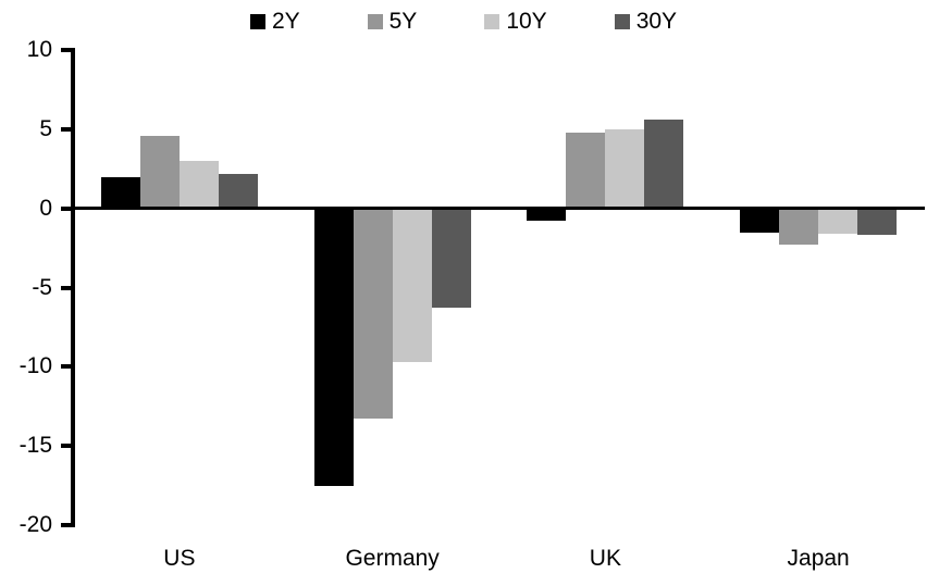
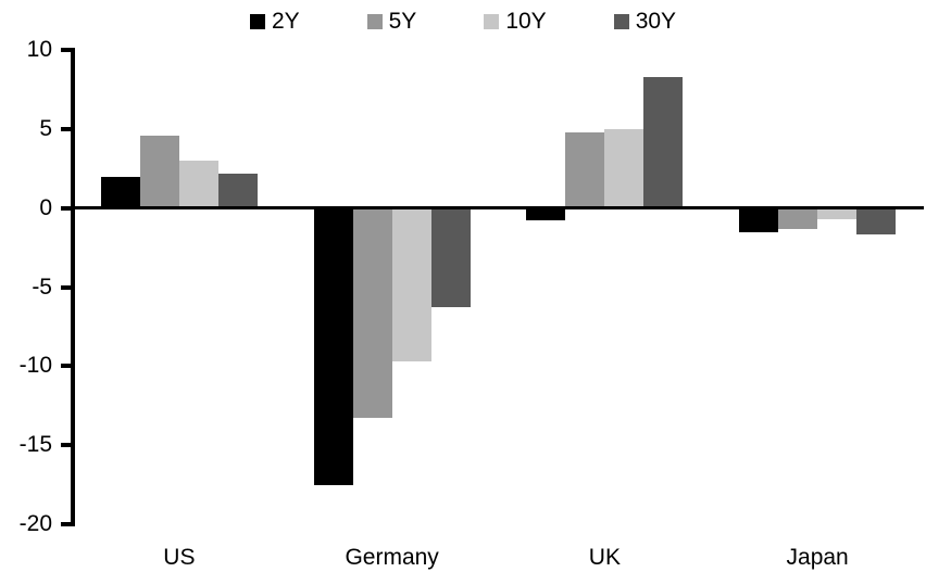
30Y/UK: 5.6 -> 8.3
5Y/Japan: -2.3 -> -1.3
10Y/Japan: -1.6 -> -0.7
